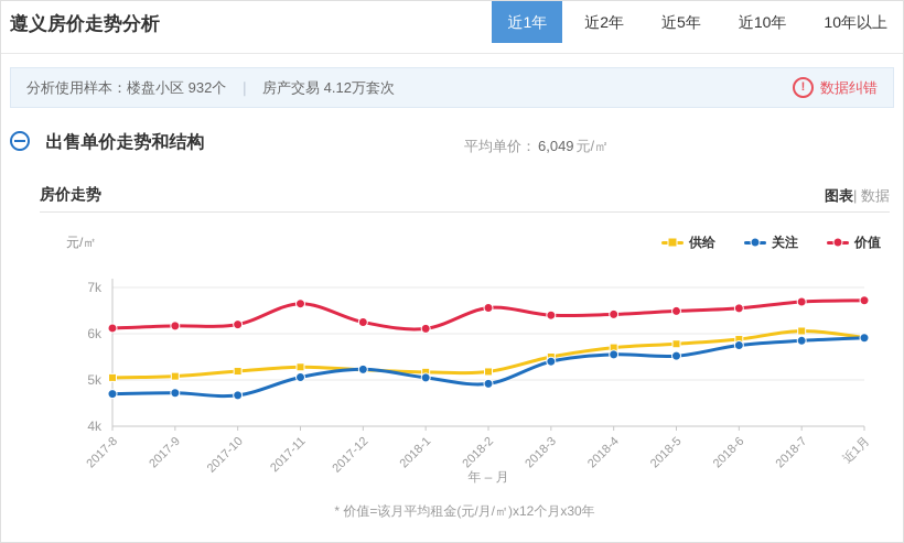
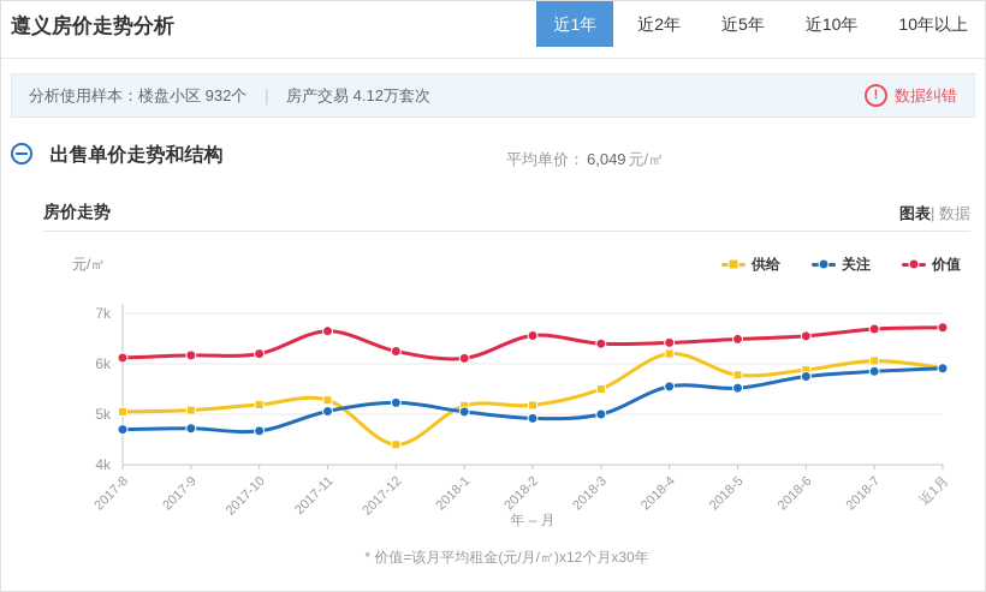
供给/2017-12: 5.2k -> 4.4k
关注/2018-3: 5.4k -> 5.0k
供给/2018-4: 5.7k -> 6.2k
